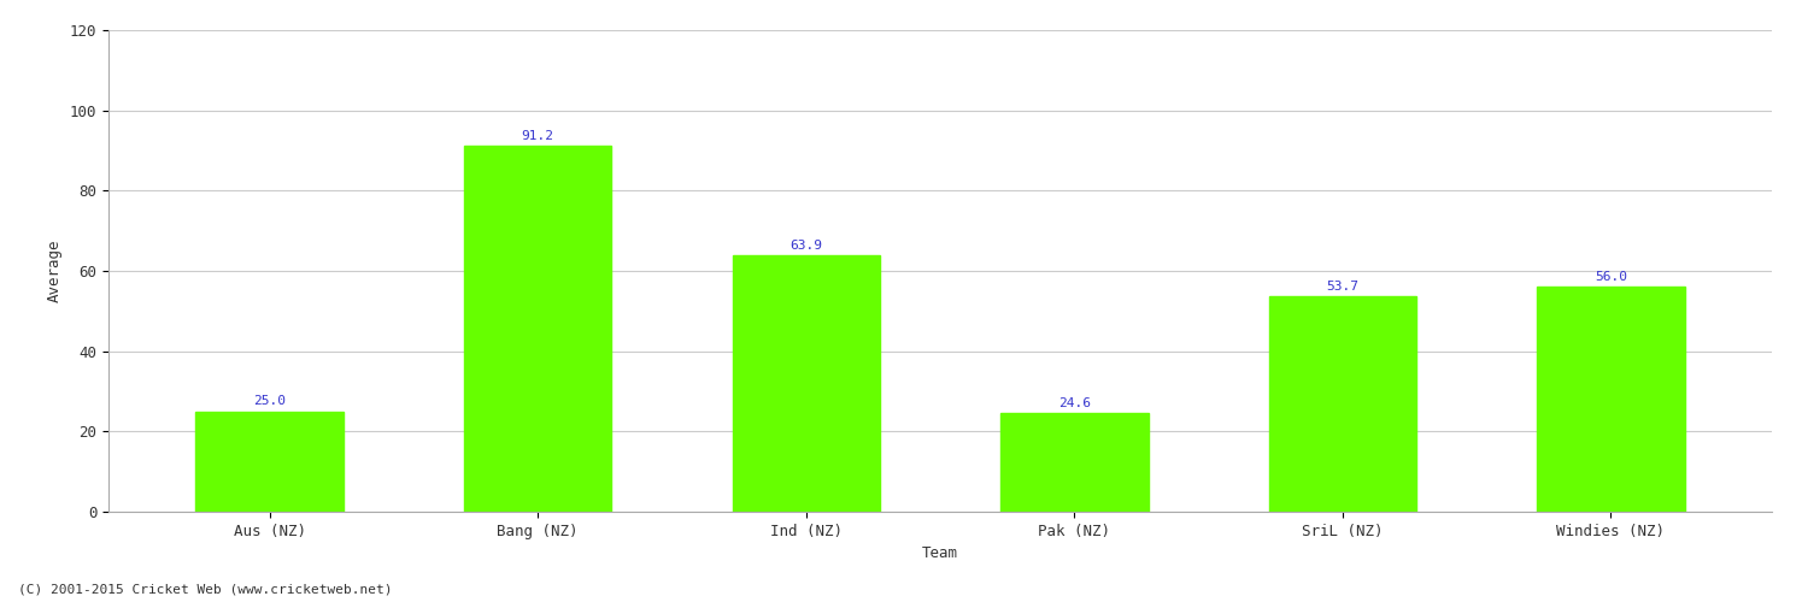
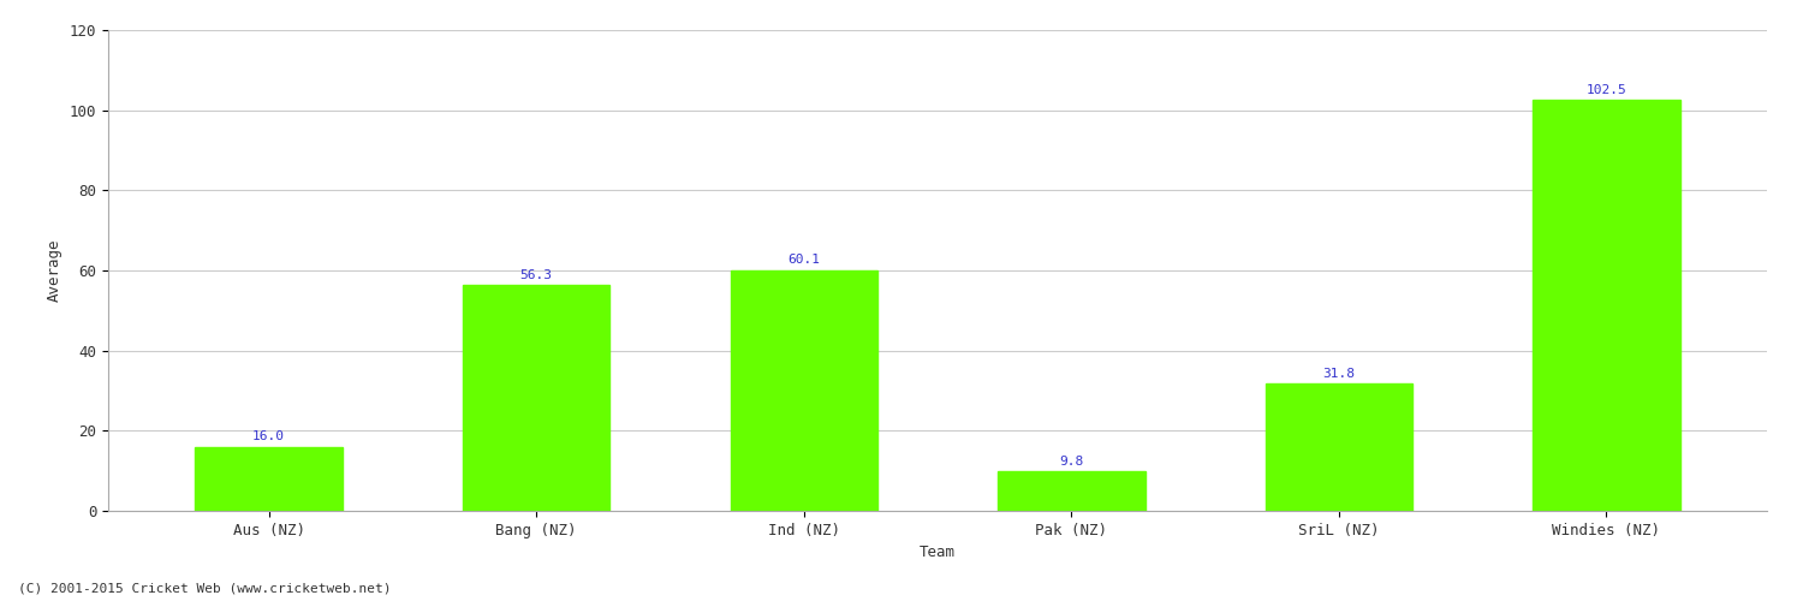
Aus (NZ): 25.0 -> 16.0
Bang (NZ): 91.2 -> 56.3
Ind (NZ): 63.9 -> 60.1
Pak (NZ): 24.6 -> 9.8
SriL (NZ): 53.7 -> 31.8
Windies (NZ): 56.0 -> 102.5
